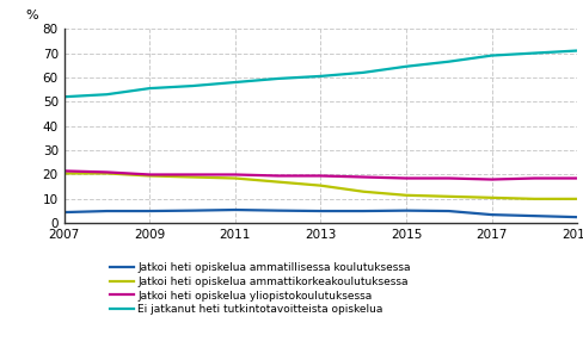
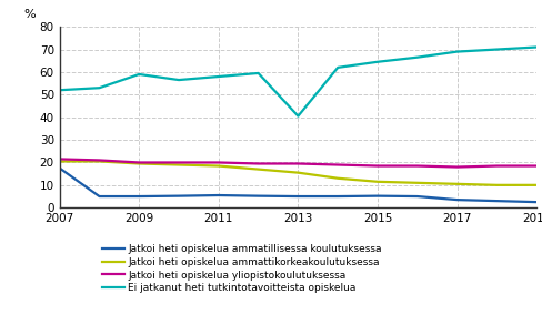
Jatkoi heti opiskelua ammatillisessa koulutuksessa/2007: 4.5 -> 17.5
Ei jatkanut heti tutkintotavoitteista opiskelua/2009: 55.5 -> 59.0
Ei jatkanut heti tutkintotavoitteista opiskelua/2013: 60.5 -> 40.5
